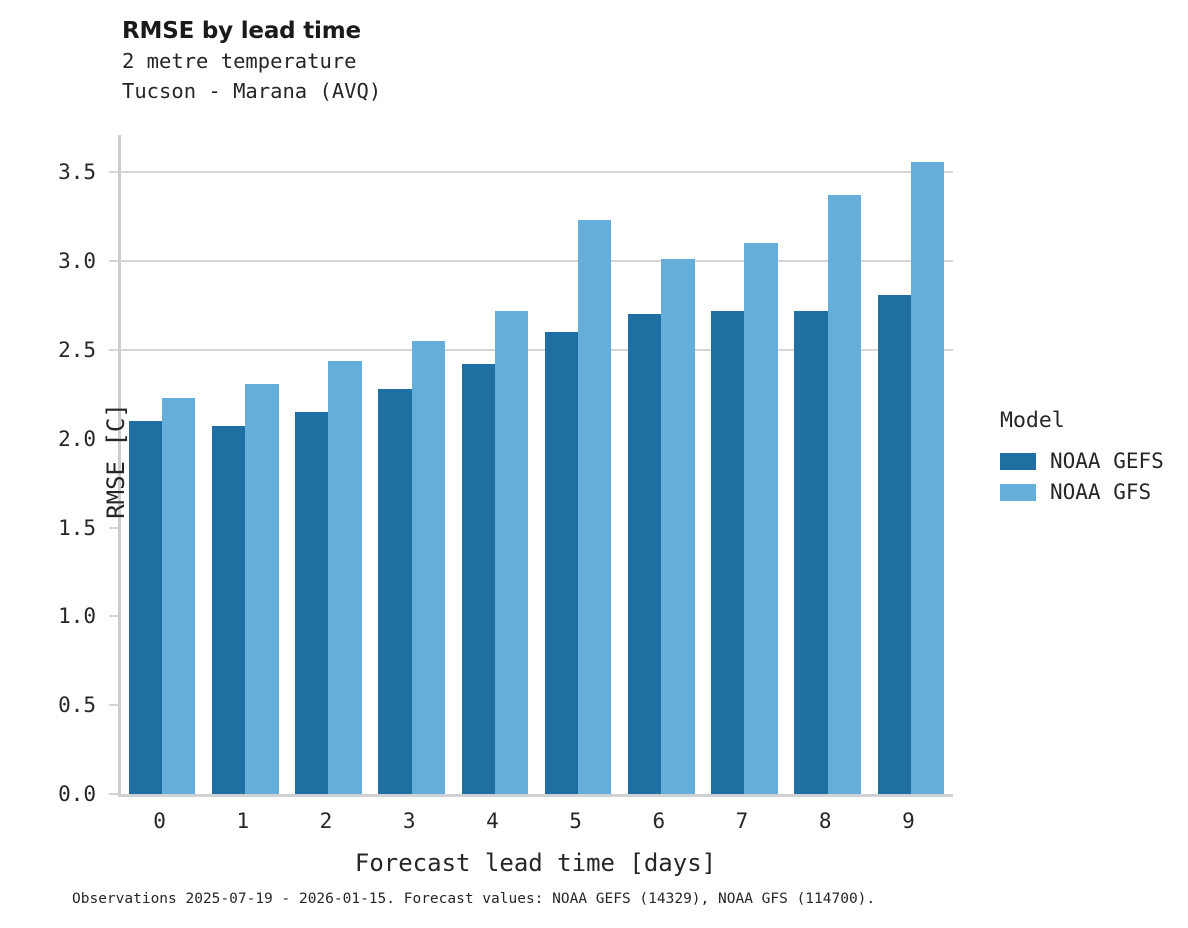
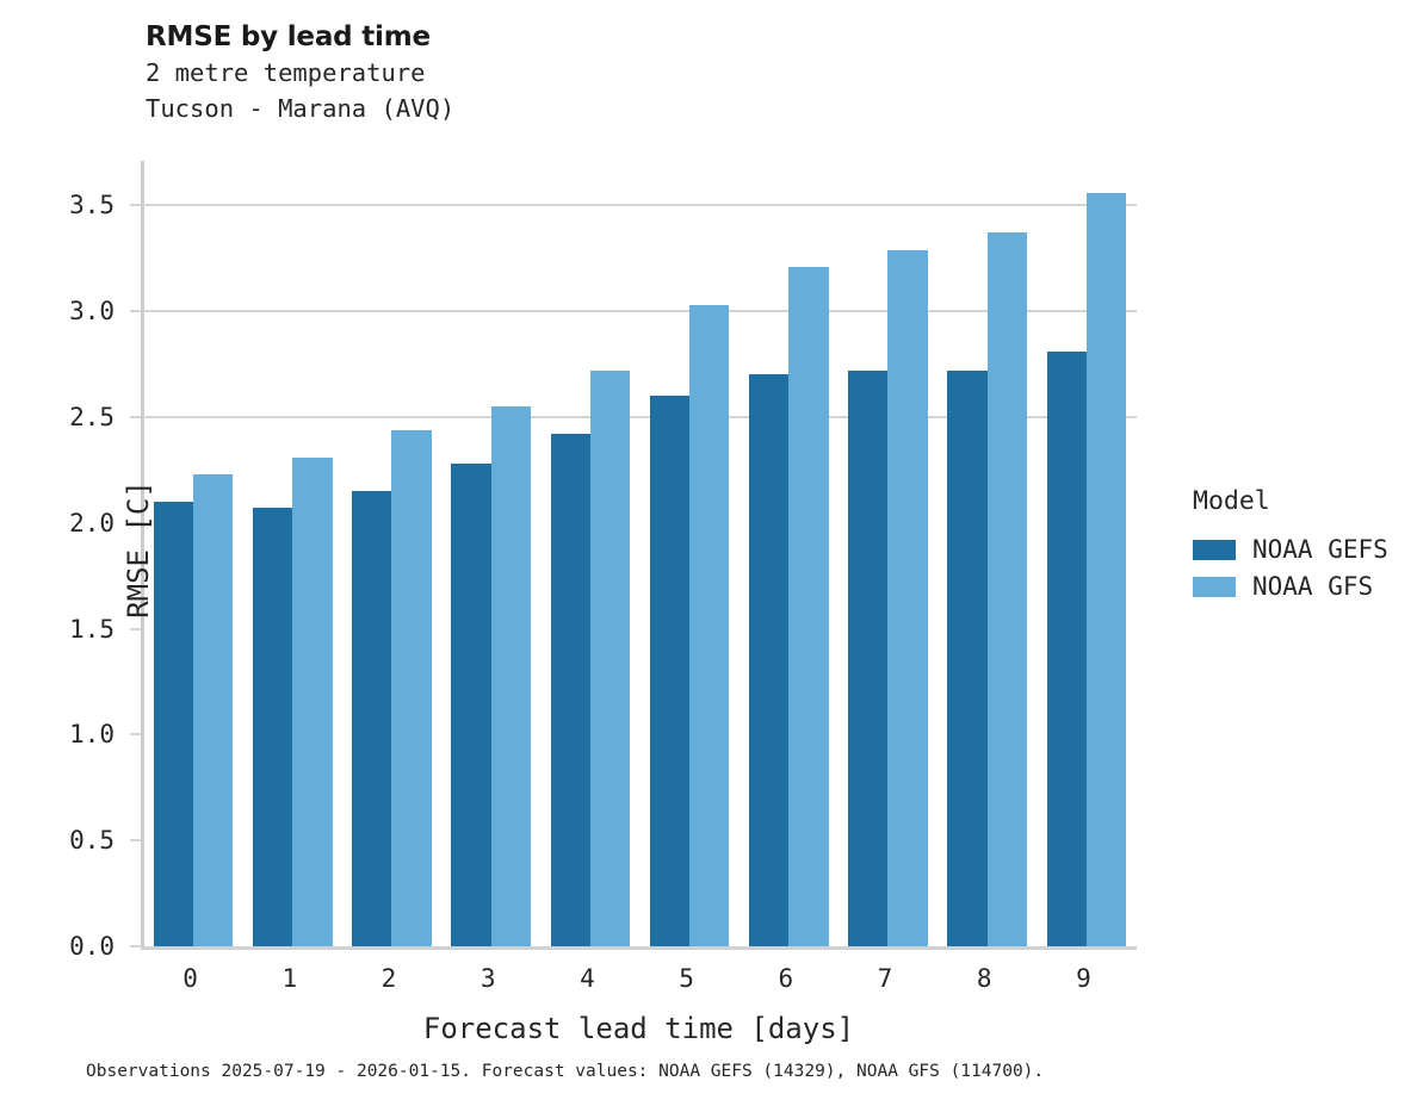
NOAA GFS/5: 3.23 -> 3.03
NOAA GFS/6: 3.01 -> 3.21
NOAA GFS/7: 3.10 -> 3.29
